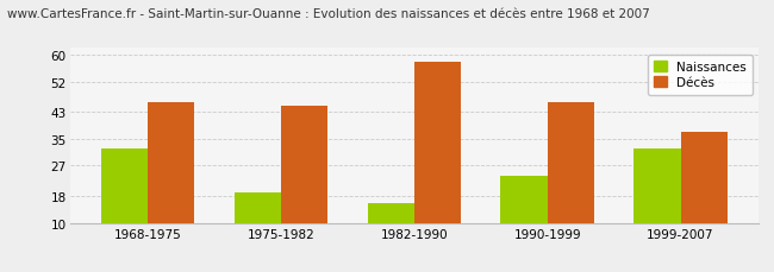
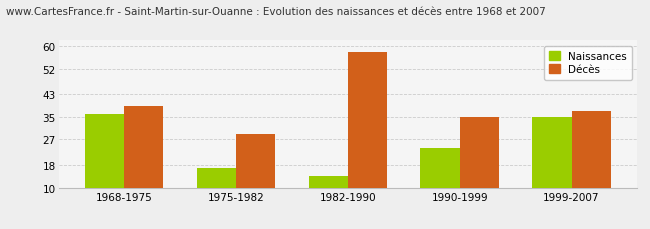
Naissances/1968-1975: 32 -> 36
Décès/1968-1975: 46 -> 39
Naissances/1975-1982: 19 -> 17
Décès/1975-1982: 45 -> 29
Naissances/1982-1990: 16 -> 14
Décès/1990-1999: 46 -> 35
Naissances/1999-2007: 32 -> 35
